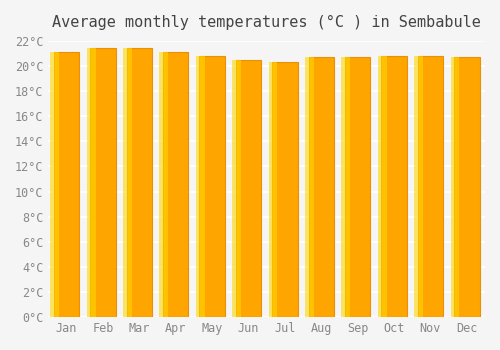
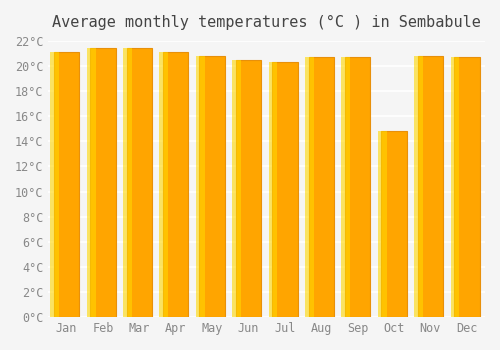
Oct: 20.8°C -> 14.8°C
